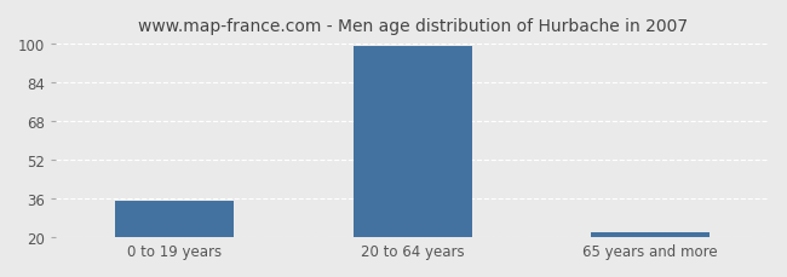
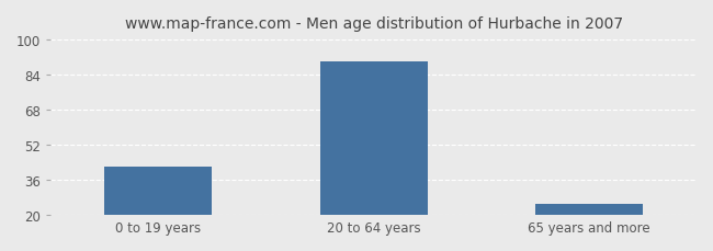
0 to 19 years: 35 -> 42
20 to 64 years: 99 -> 90
65 years and more: 22 -> 25
